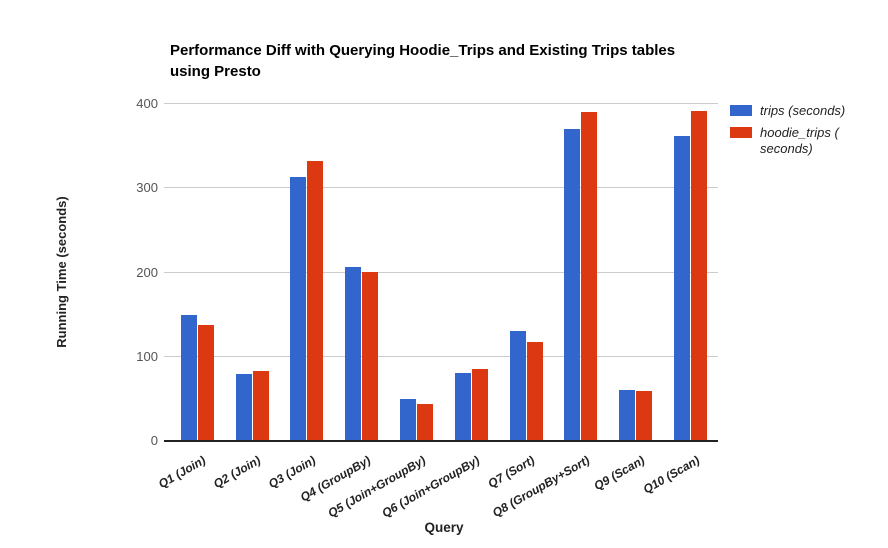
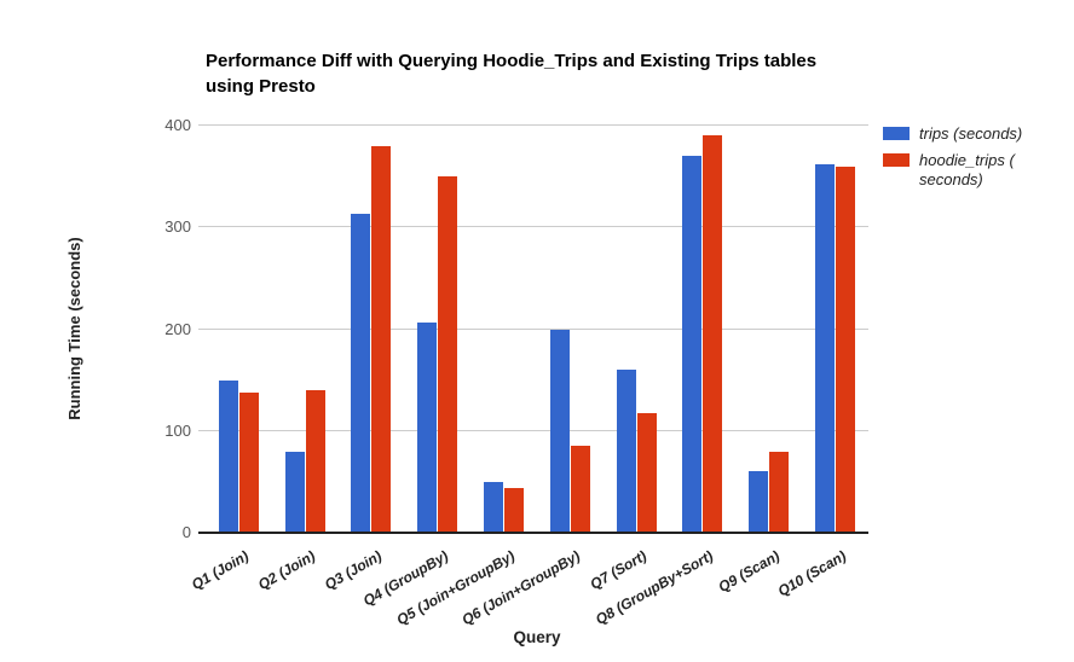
hoodie_trips ( seconds)/Q2 (Join): 80 -> 140
hoodie_trips ( seconds)/Q3 (Join): 330 -> 380
hoodie_trips ( seconds)/Q4 (GroupBy): 200 -> 350
trips (seconds)/Q6 (Join+GroupBy): 80 -> 200
trips (seconds)/Q7 (Sort): 130 -> 160
hoodie_trips ( seconds)/Q9 (Scan): 60 -> 80
hoodie_trips ( seconds)/Q10 (Scan): 390 -> 360
